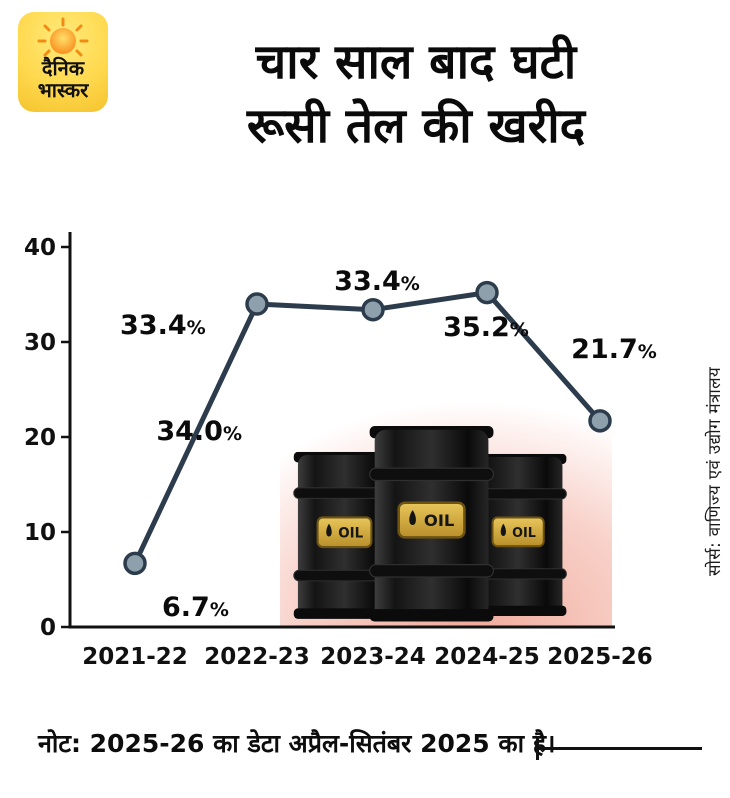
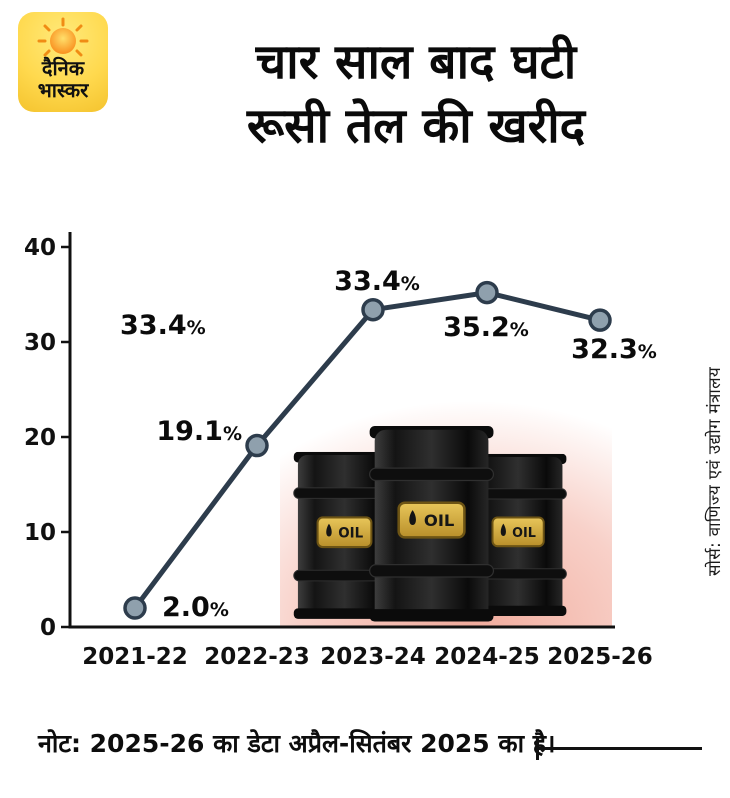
2021-22: 6.7 -> 2.0
2022-23: 34.0 -> 19.1
2025-26: 21.7 -> 32.3
